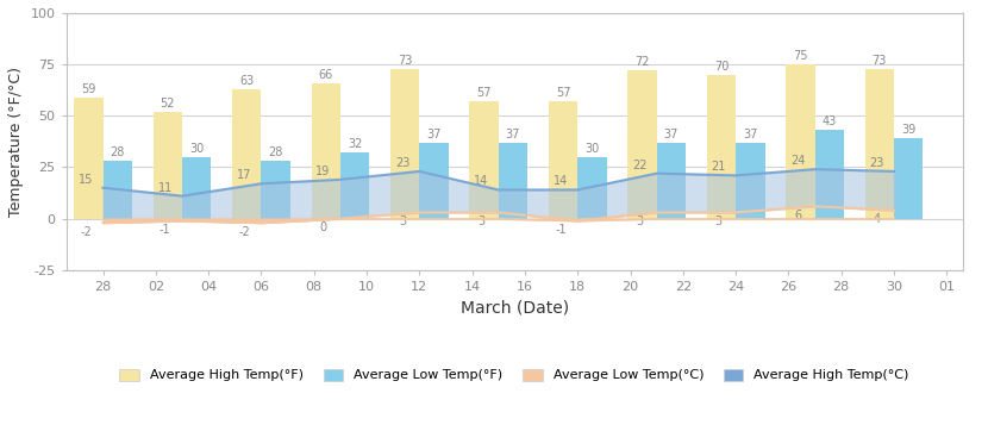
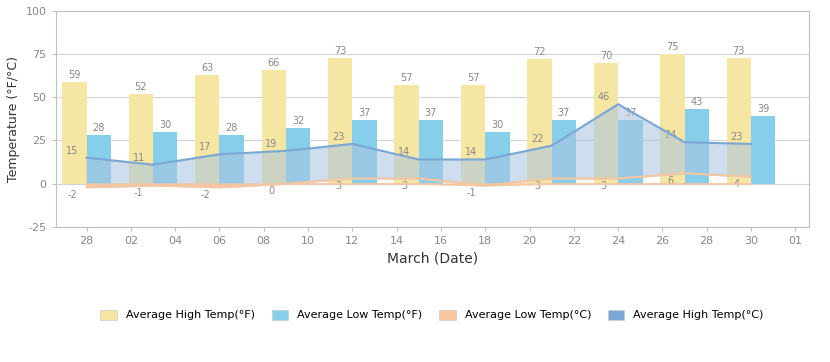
Average High Temp(°C)/24: 21 -> 46
